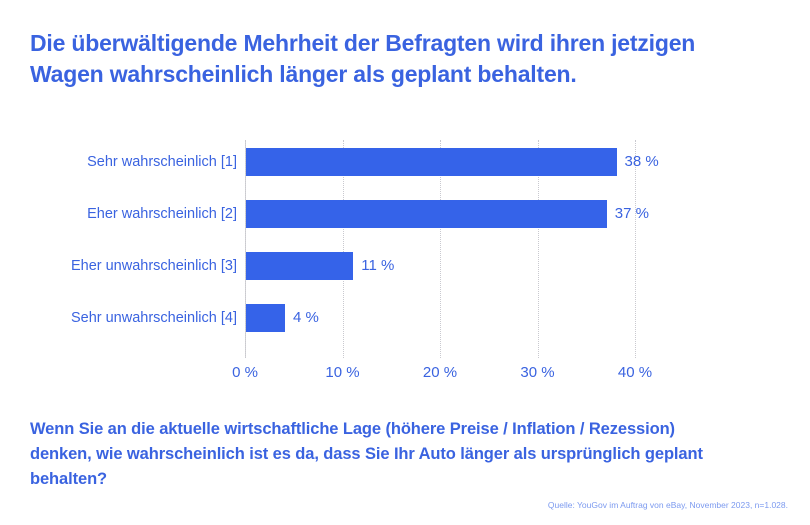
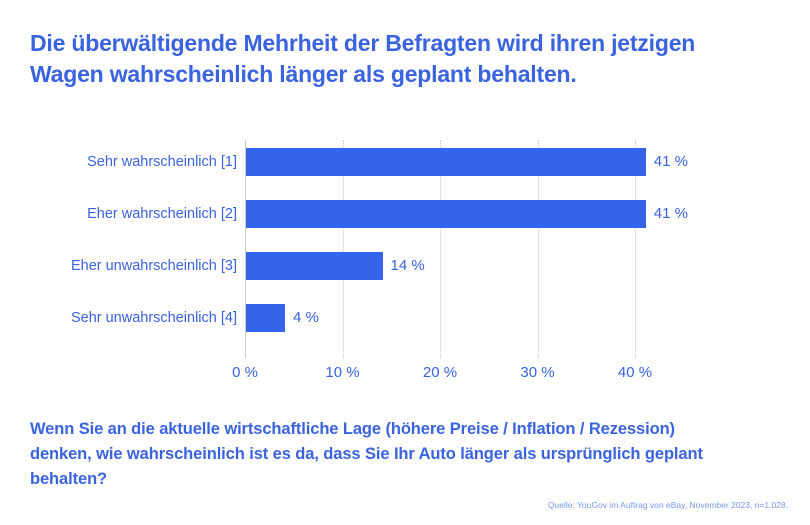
Sehr wahrscheinlich [1]: 38 -> 41
Eher wahrscheinlich [2]: 37 -> 41
Eher unwahrscheinlich [3]: 11 -> 14
